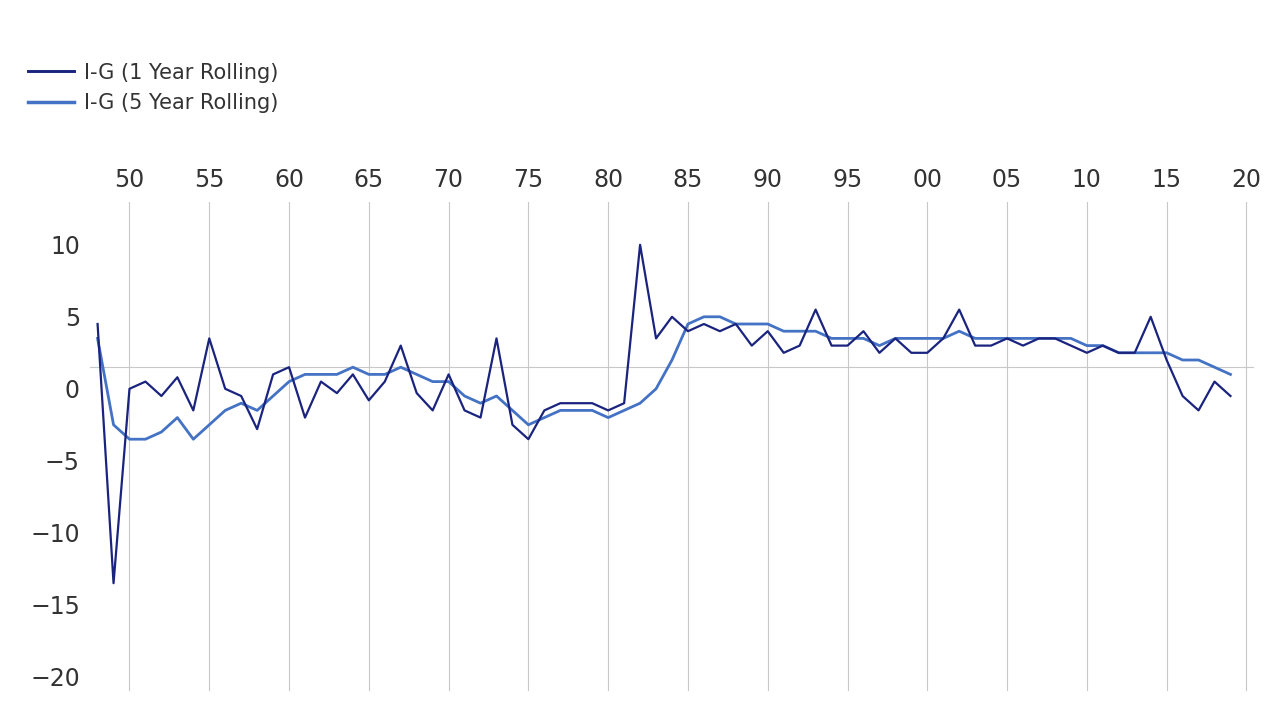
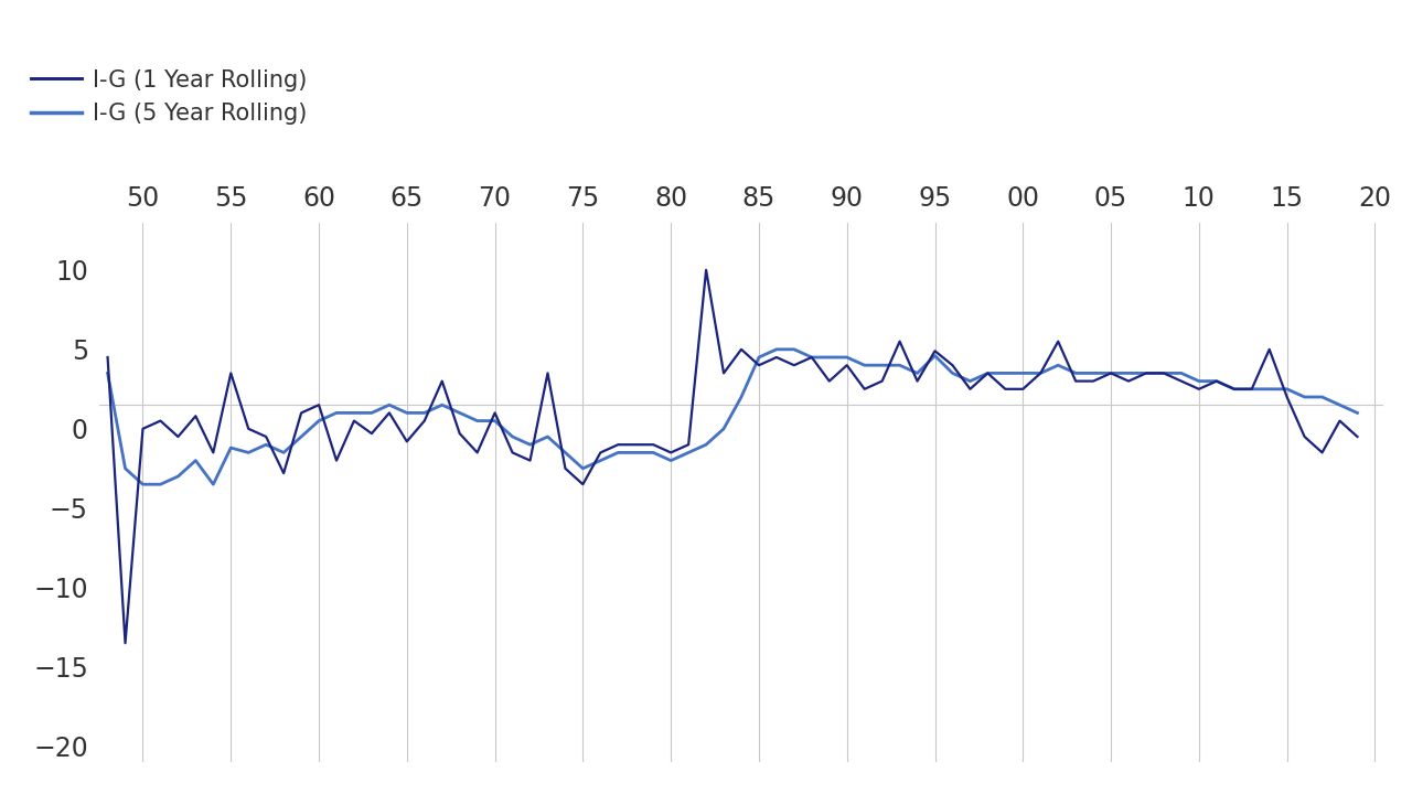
I-G (5 Year Rolling)/55: -2.5 -> -1.2
I-G (1 Year Rolling)/95: 3.0 -> 4.9
I-G (5 Year Rolling)/95: 3.5 -> 4.6
